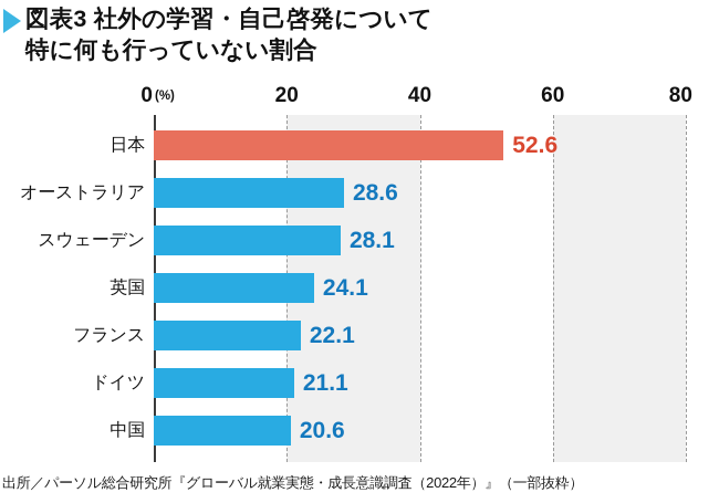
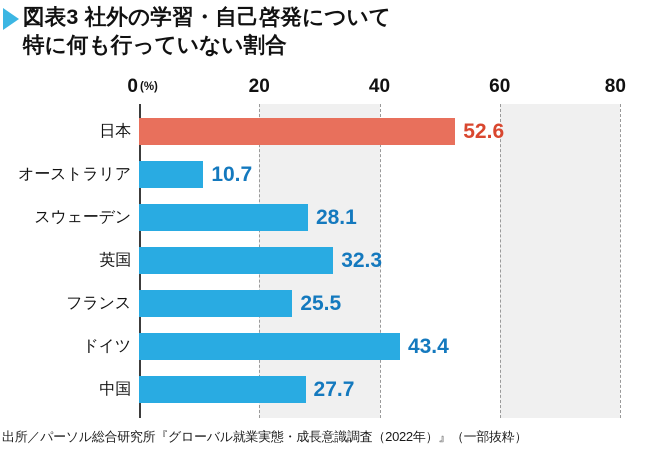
オーストラリア: 28.6 -> 10.7
英国: 24.1 -> 32.3
フランス: 22.1 -> 25.5
ドイツ: 21.1 -> 43.4
中国: 20.6 -> 27.7
